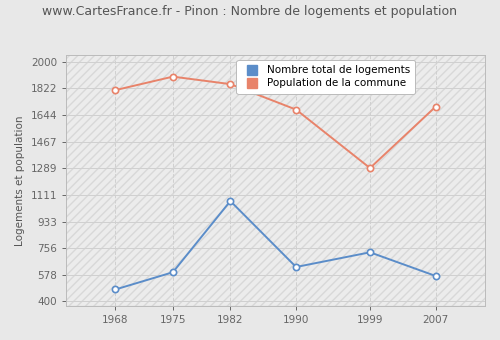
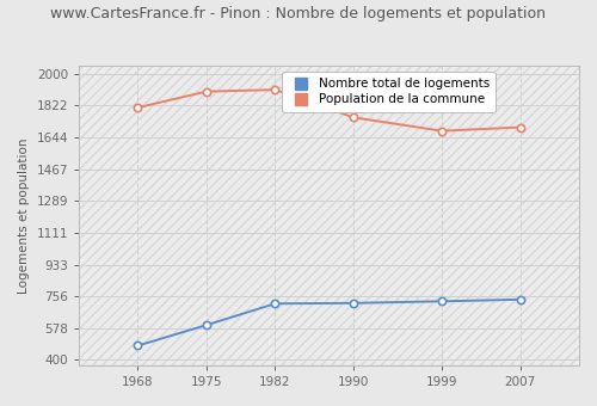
Nombre total de logements/1982: 1070 -> 720
Population de la commune/1982: 1850 -> 1910
Nombre total de logements/1990: 630 -> 720
Population de la commune/1990: 1680 -> 1760
Population de la commune/1999: 1290 -> 1680
Nombre total de logements/2007: 570 -> 740
